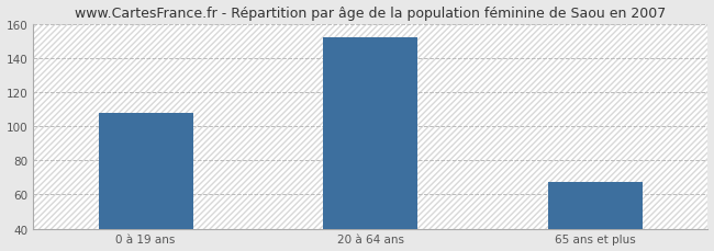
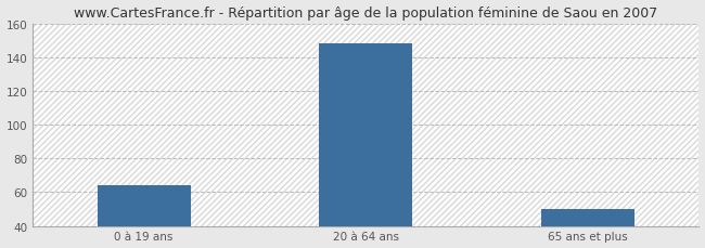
0 à 19 ans: 108 -> 64
20 à 64 ans: 152 -> 148
65 ans et plus: 67 -> 50
